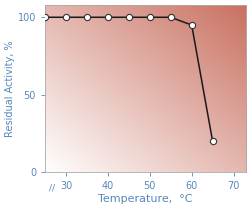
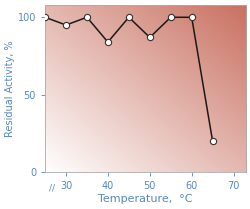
30: 100 -> 95
40: 100 -> 84
50: 100 -> 87
60: 95 -> 100
